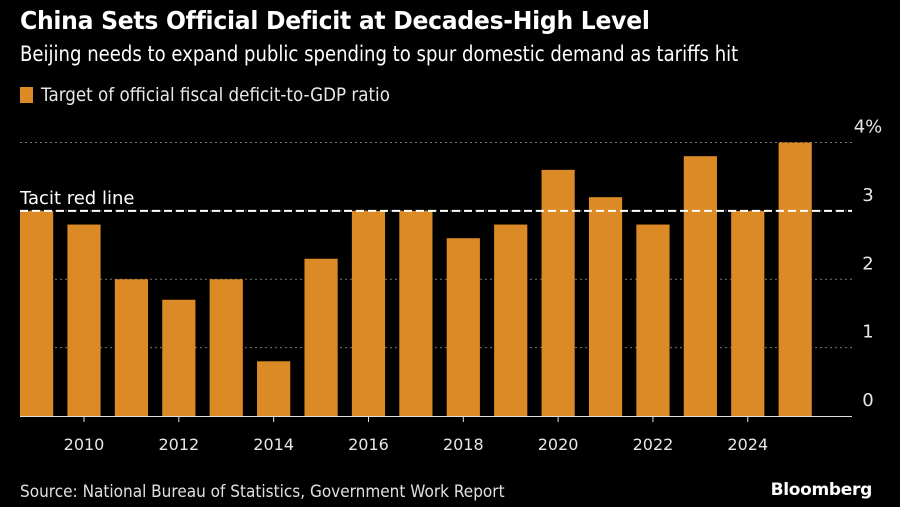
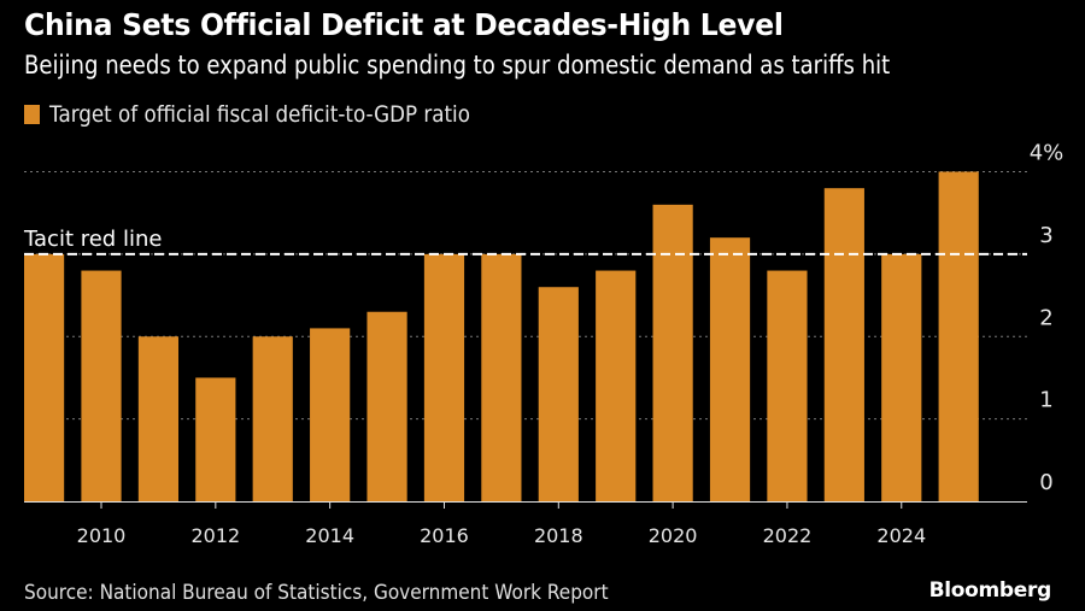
2012: 1.7 -> 1.5
2014: 0.8 -> 2.1
